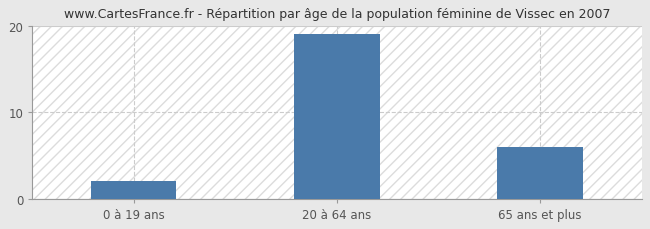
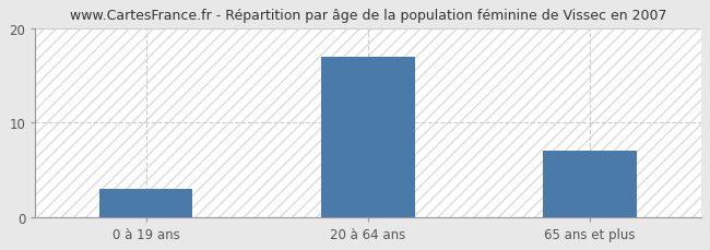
0 à 19 ans: 2 -> 3
20 à 64 ans: 19 -> 17
65 ans et plus: 6 -> 7
